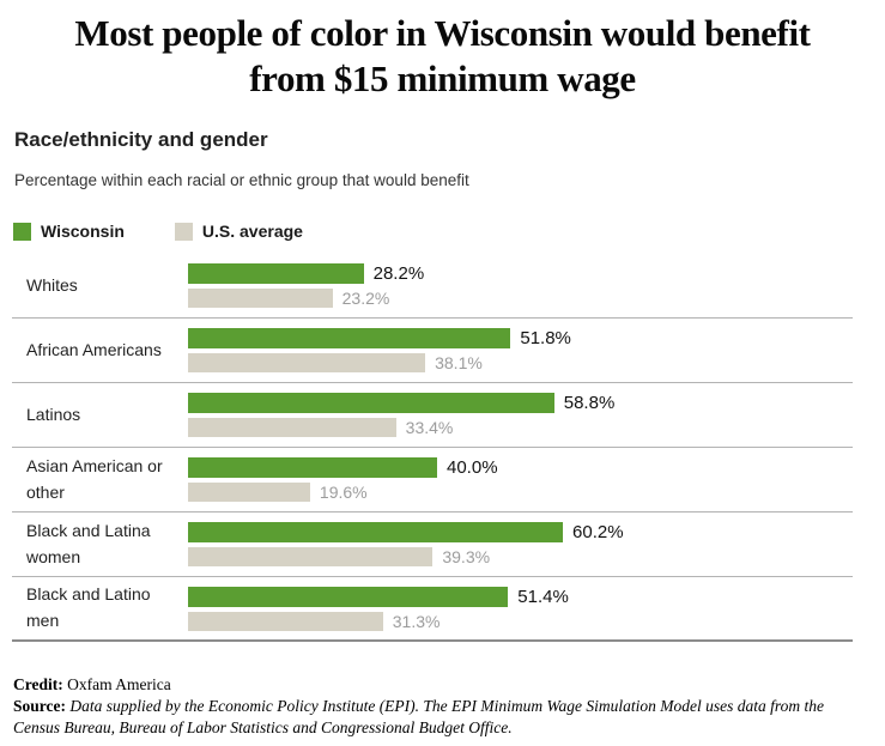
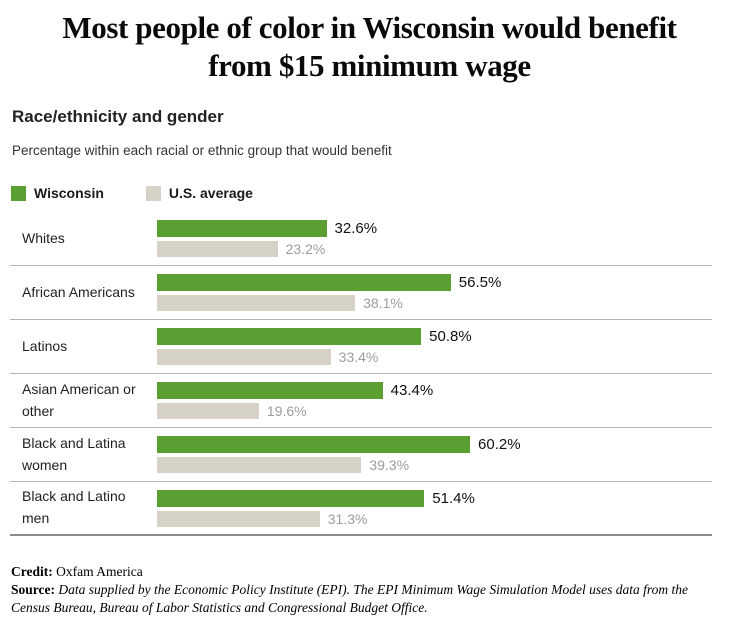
Wisconsin/Whites: 28.2% -> 32.6%
Wisconsin/African Americans: 51.8% -> 56.5%
Wisconsin/Latinos: 58.8% -> 50.8%
Wisconsin/Asian American or other: 40.0% -> 43.4%
